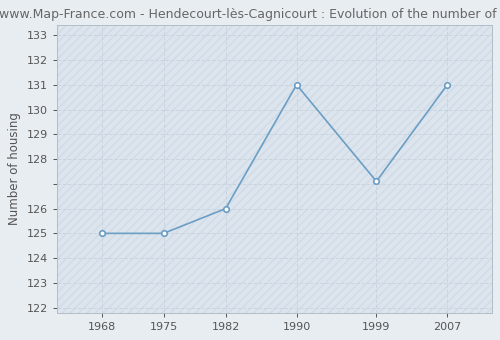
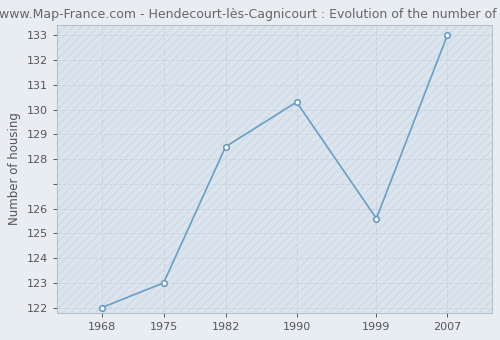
1968: 125.0 -> 122.0
1975: 125.0 -> 123.0
1982: 126.0 -> 128.5
1990: 131.0 -> 130.3
1999: 127.1 -> 125.6
2007: 131.0 -> 133.0
